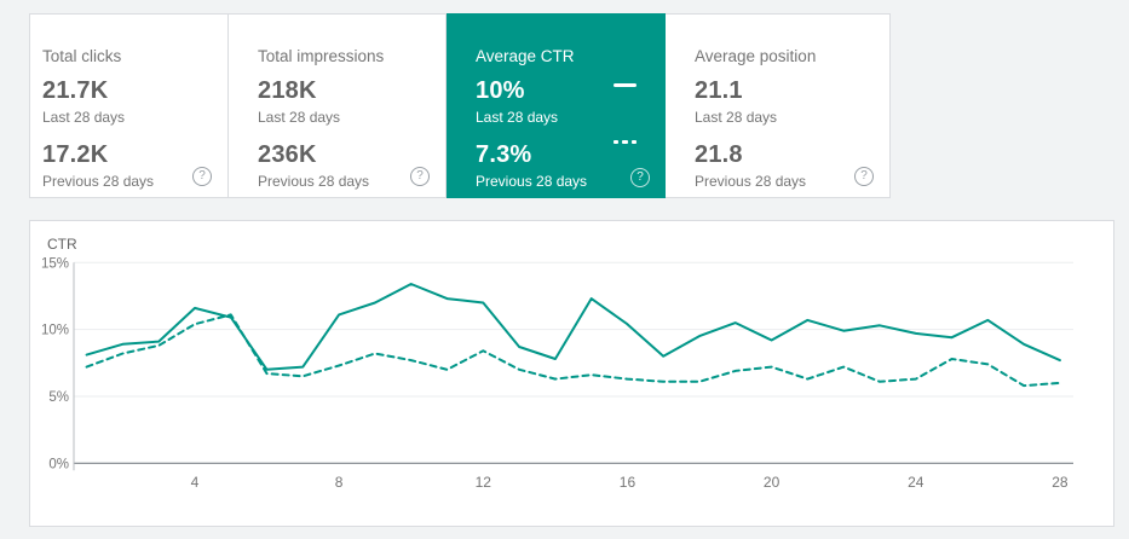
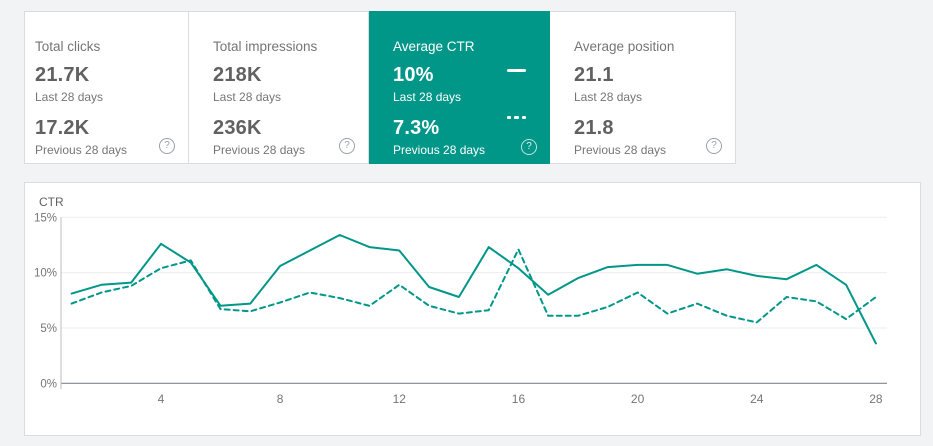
Last 28 days/4: 11.6% -> 12.6%
Last 28 days/8: 11.1% -> 10.6%
Previous 28 days/12: 8.4% -> 8.9%
Previous 28 days/16: 6.3% -> 12.1%
Last 28 days/20: 9.2% -> 10.7%
Previous 28 days/20: 7.2% -> 8.2%
Previous 28 days/24: 6.3% -> 5.5%
Last 28 days/28: 7.7% -> 3.6%
Previous 28 days/28: 6.0% -> 7.8%
